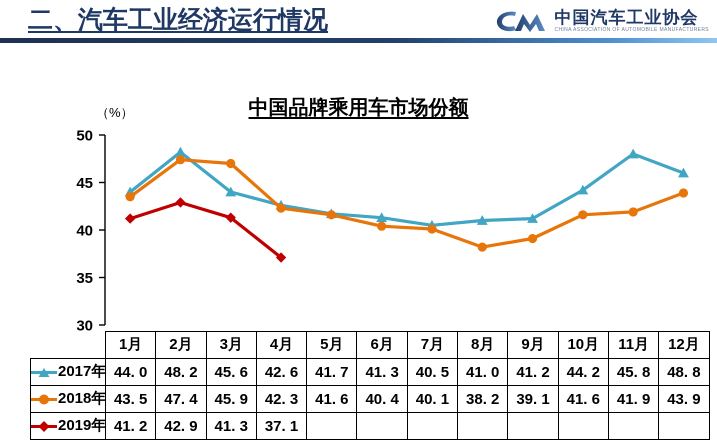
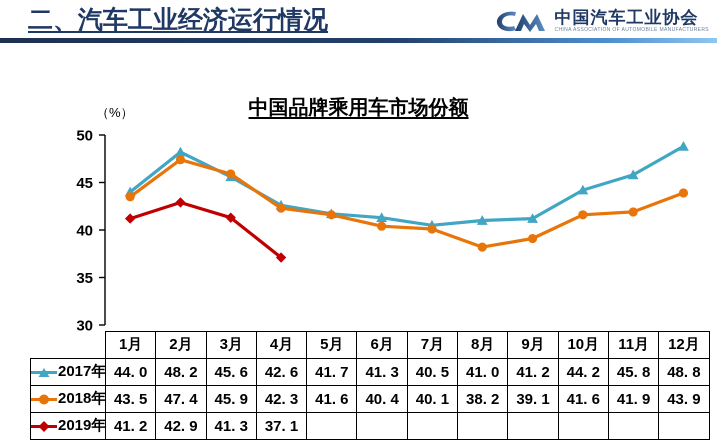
2017年/3月: 44 -> 46
2018年/3月: 47 -> 46
2017年/11月: 48 -> 46
2017年/12月: 46 -> 49
